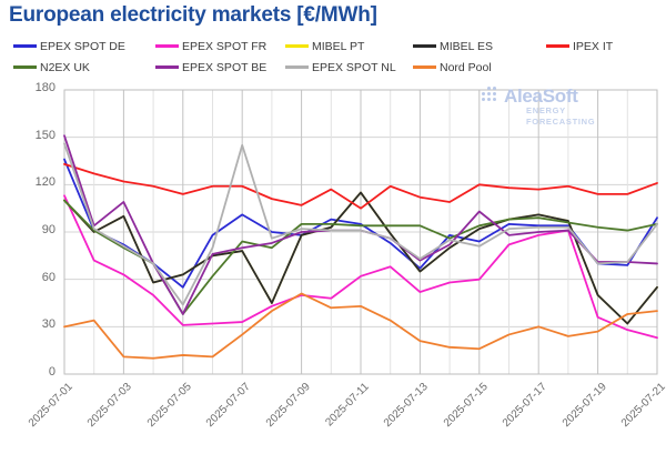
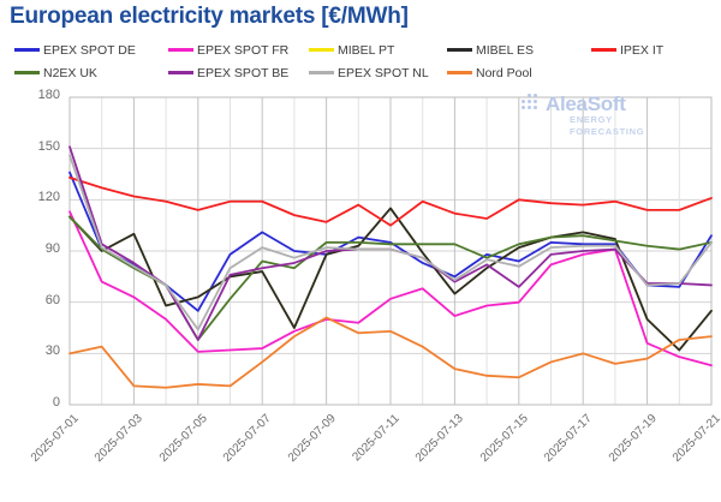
EPEX SPOT BE/2025-07-03: 109 -> 83
EPEX SPOT NL/2025-07-07: 145 -> 92
EPEX SPOT DE/2025-07-13: 67 -> 75
EPEX SPOT BE/2025-07-15: 103 -> 69
